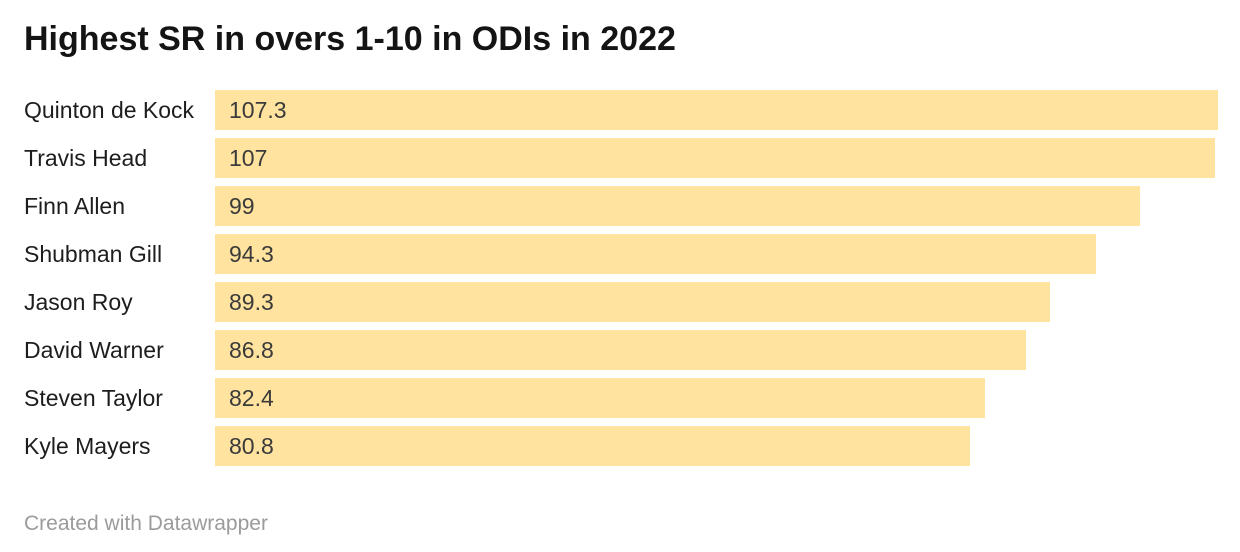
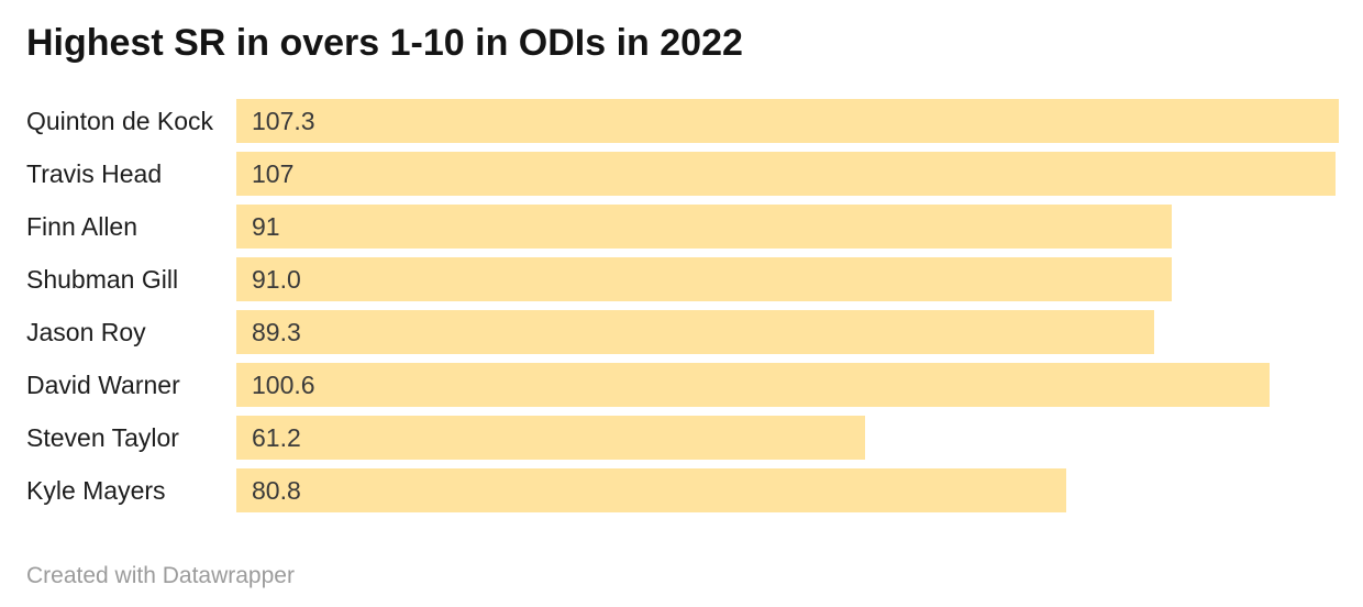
Finn Allen: 99 -> 91
Shubman Gill: 94.3 -> 91.0
David Warner: 86.8 -> 100.6
Steven Taylor: 82.4 -> 61.2
